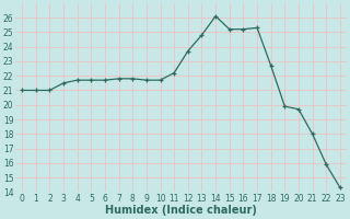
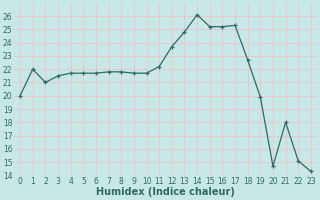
0: 21.0 -> 20.0
1: 21.0 -> 22.0
20: 19.7 -> 14.7
22: 15.9 -> 15.1
